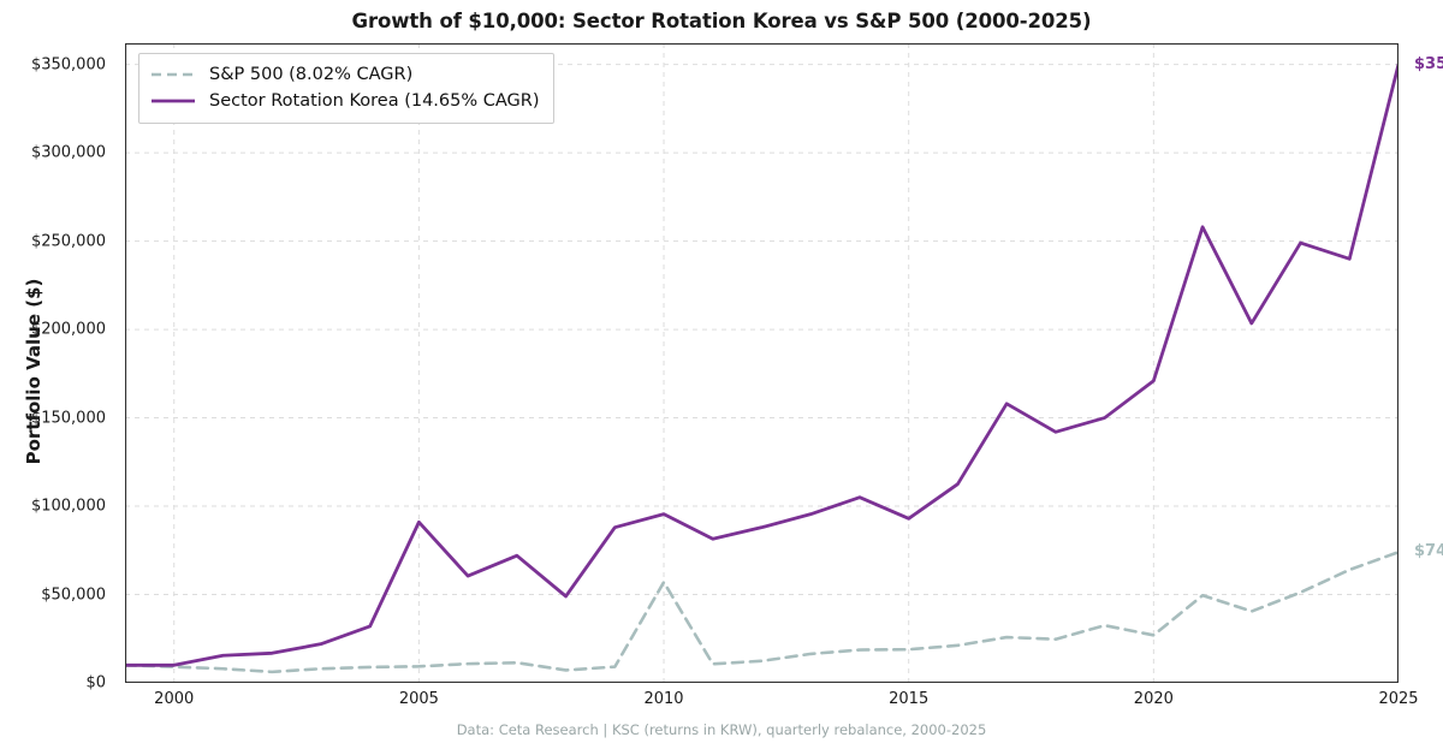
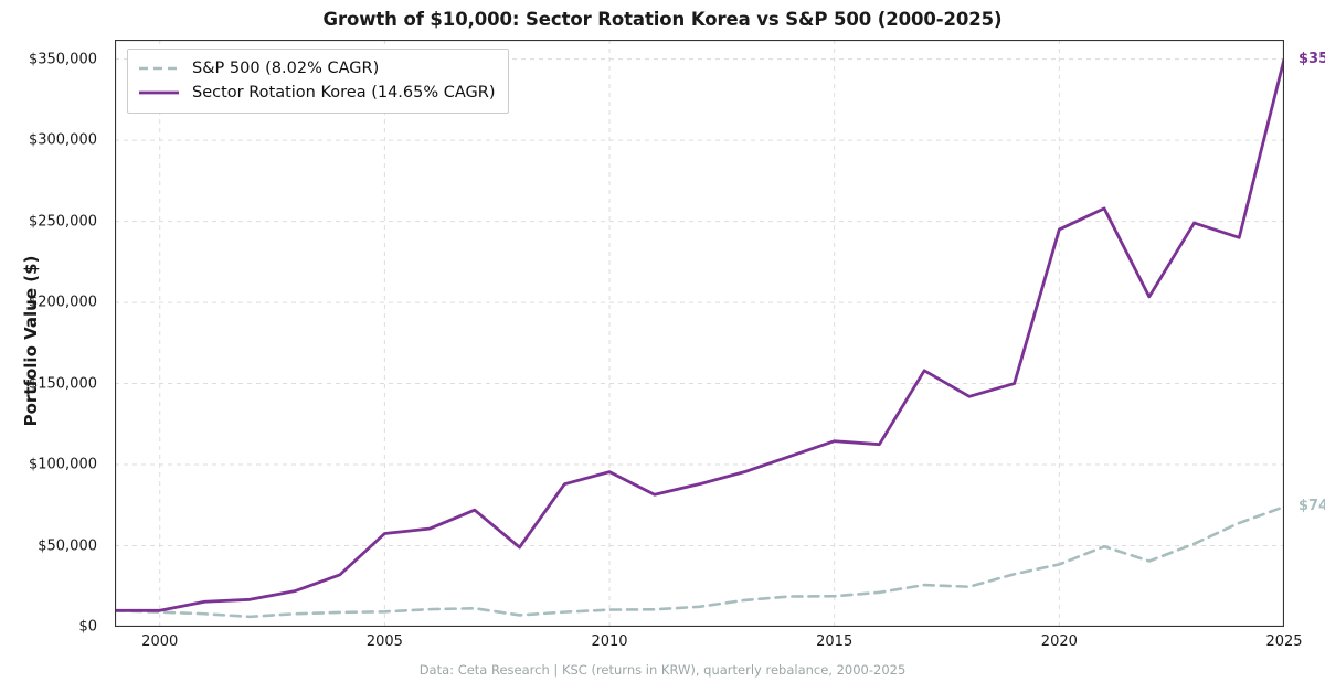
Sector Rotation Korea (14.65% CAGR)/2005: $91000 -> $58000
S&P 500 (8.02% CAGR)/2010: $57000 -> $10000
Sector Rotation Korea (14.65% CAGR)/2015: $93000 -> $114000
S&P 500 (8.02% CAGR)/2020: $27000 -> $38000
Sector Rotation Korea (14.65% CAGR)/2020: $171000 -> $245000
